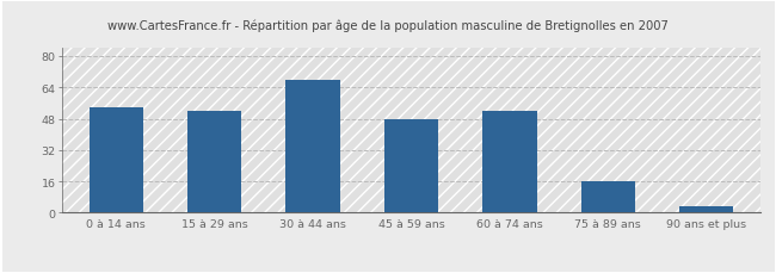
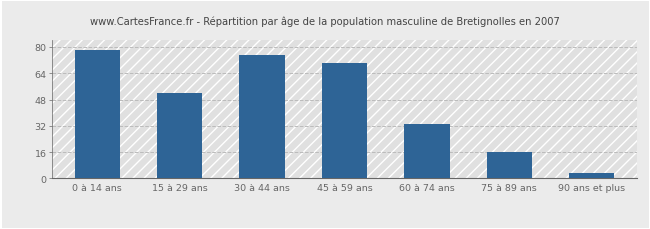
0 à 14 ans: 54 -> 78
30 à 44 ans: 68 -> 75
45 à 59 ans: 48 -> 70
60 à 74 ans: 52 -> 33
